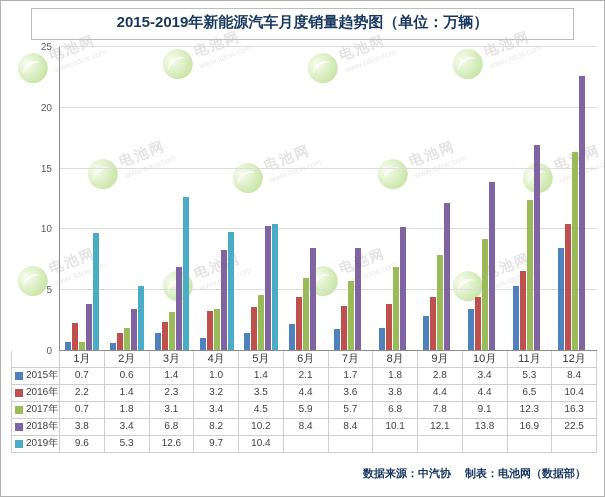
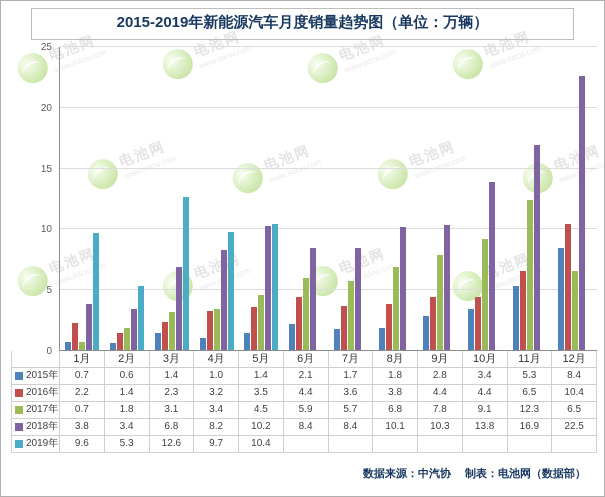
2018年/9月: 12.1 -> 10.3
2017年/12月: 16.3 -> 6.5
